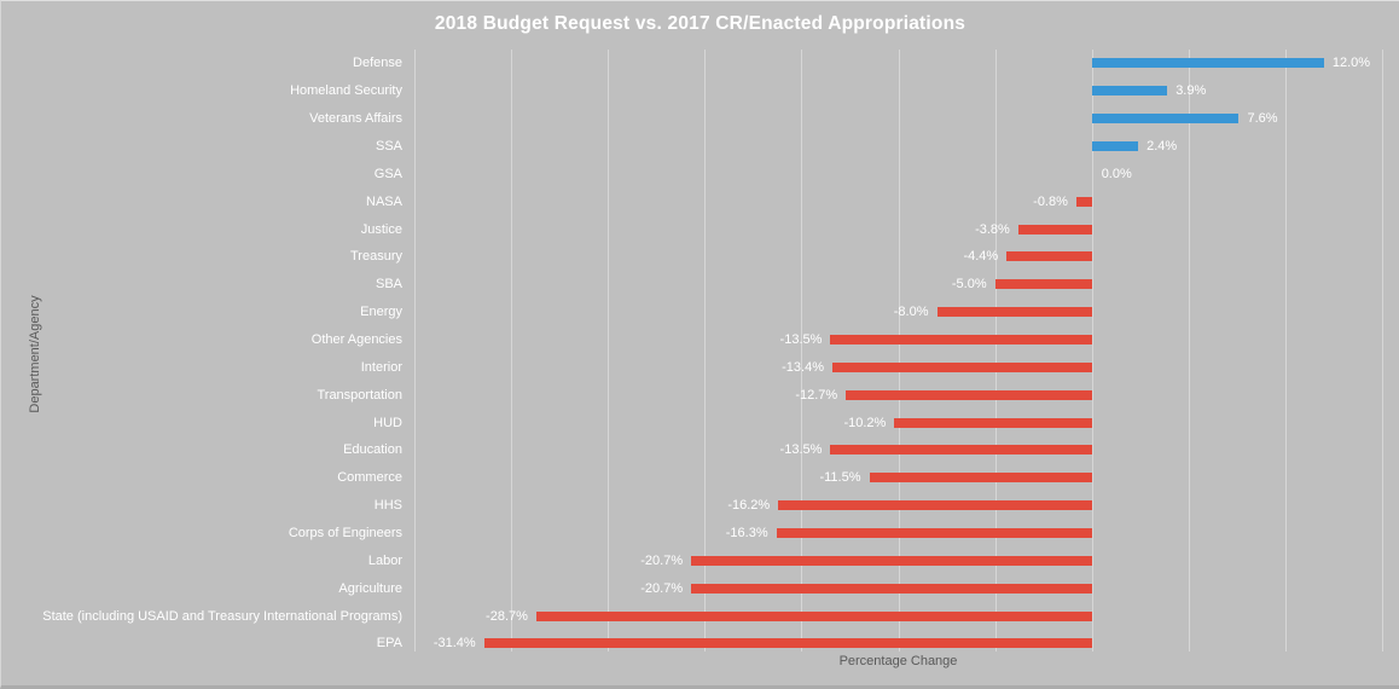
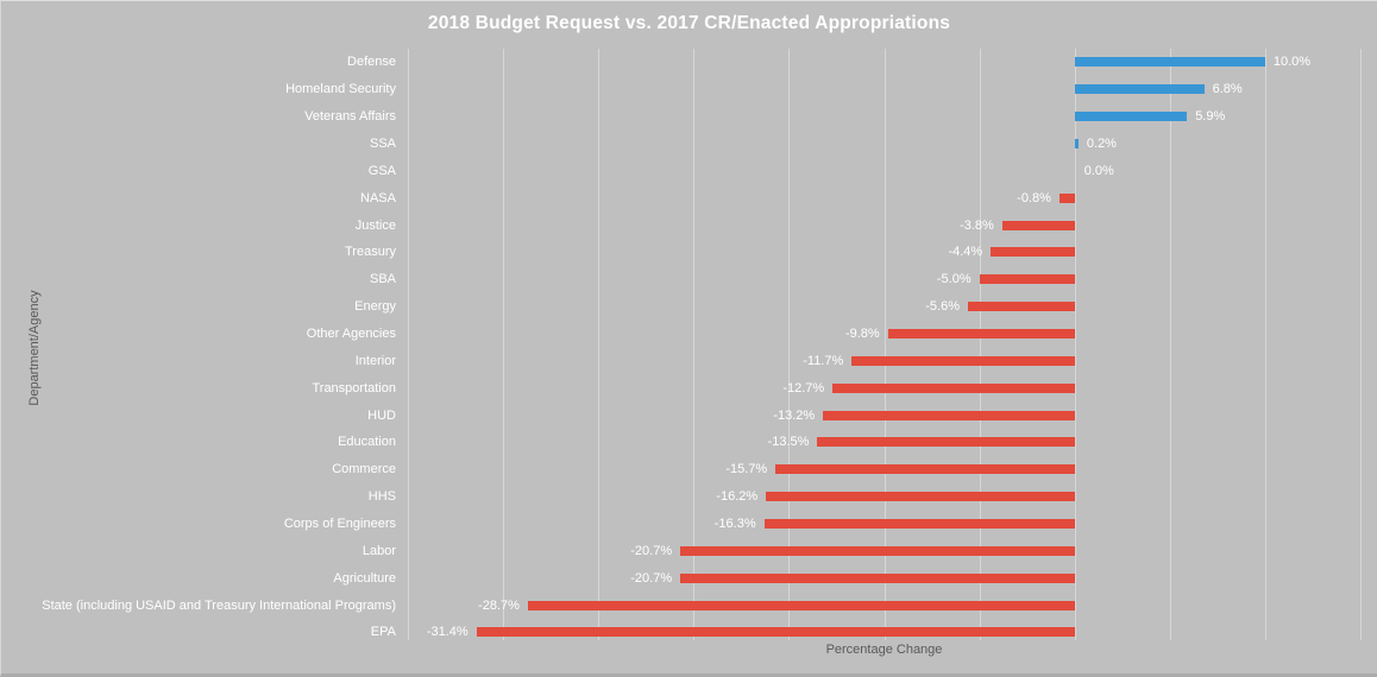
Defense: 12.0% -> 10.0%
Homeland Security: 3.9% -> 6.8%
Veterans Affairs: 7.6% -> 5.9%
SSA: 2.4% -> 0.2%
Energy: -8.0% -> -5.6%
Other Agencies: -13.5% -> -9.8%
Interior: -13.4% -> -11.7%
HUD: -10.2% -> -13.2%
Commerce: -11.5% -> -15.7%
